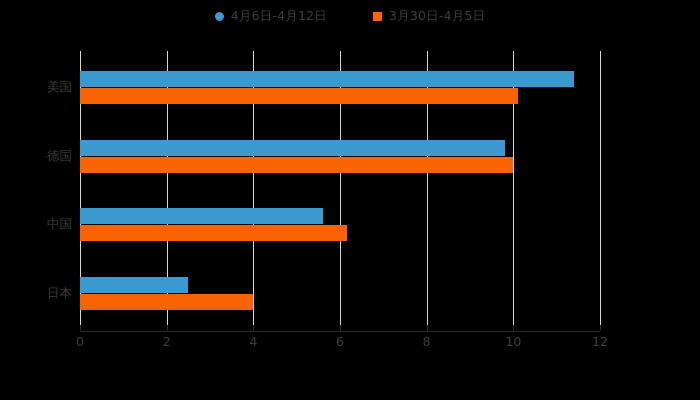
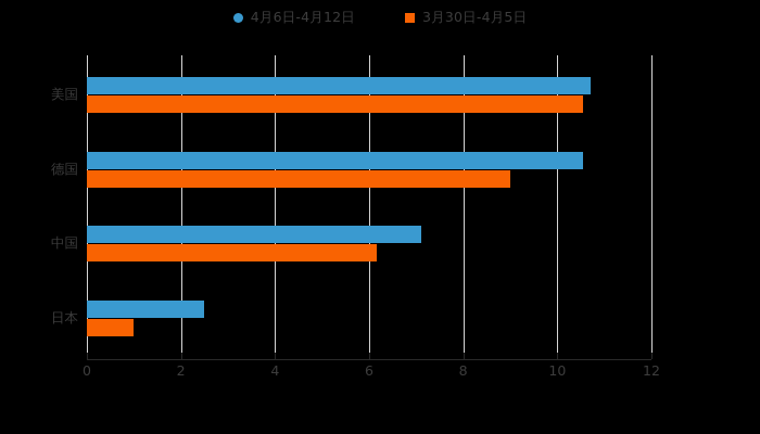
4月6日-4月12日/美国: 11.4 -> 10.7
3月30日-4月5日/美国: 10.1 -> 10.6
4月6日-4月12日/德国: 9.8 -> 10.6
3月30日-4月5日/德国: 10.0 -> 9.0
4月6日-4月12日/中国: 5.6 -> 7.1
3月30日-4月5日/日本: 4.0 -> 1.0
